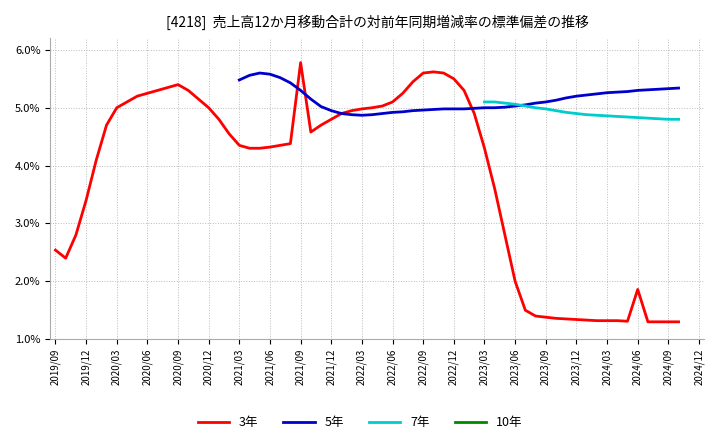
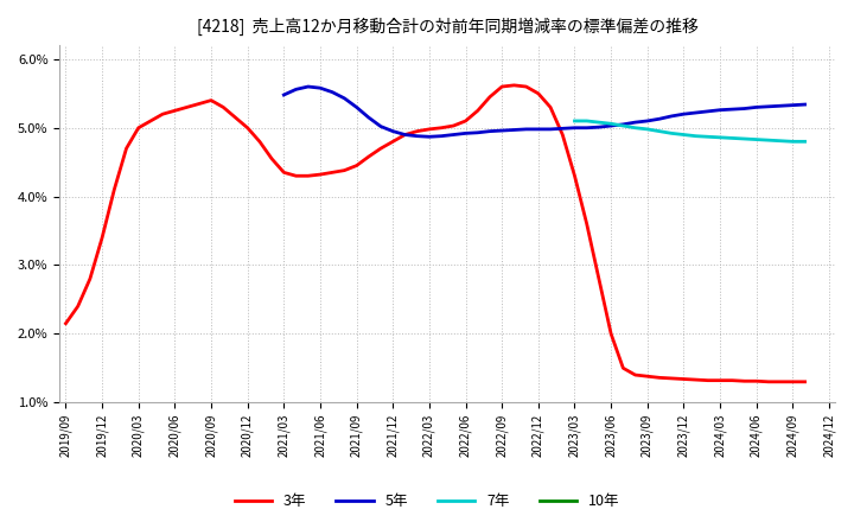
3年/2019/09: 2.54% -> 2.15%
3年/2021/09: 5.78% -> 4.45%
3年/2024/06: 1.86% -> 1.31%
